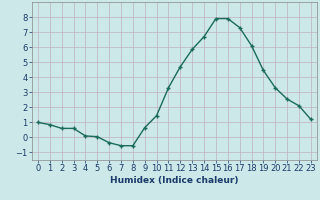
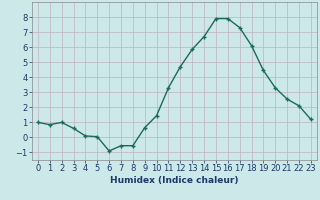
2: 0.6 -> 1.0
6: -0.3 -> -0.9
